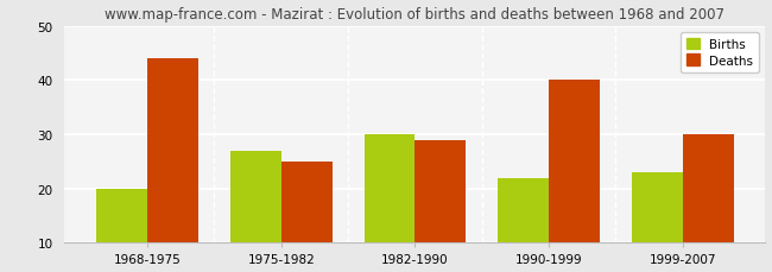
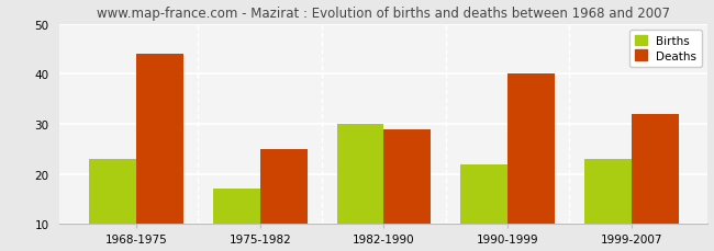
Births/1968-1975: 20 -> 23
Births/1975-1982: 27 -> 17
Deaths/1999-2007: 30 -> 32
